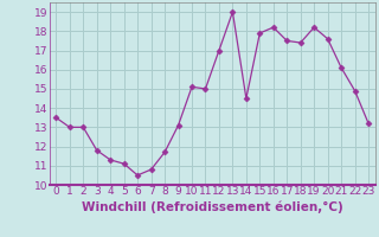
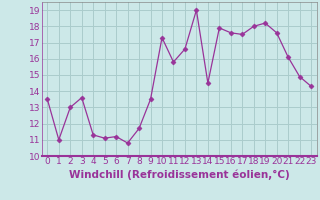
1: 13.0 -> 11.0
3: 11.8 -> 13.6
6: 10.5 -> 11.2
9: 13.1 -> 13.5
10: 15.1 -> 17.3
11: 15.0 -> 15.8
12: 17.0 -> 16.6
16: 18.2 -> 17.6
18: 17.4 -> 18.0
23: 13.2 -> 14.3
